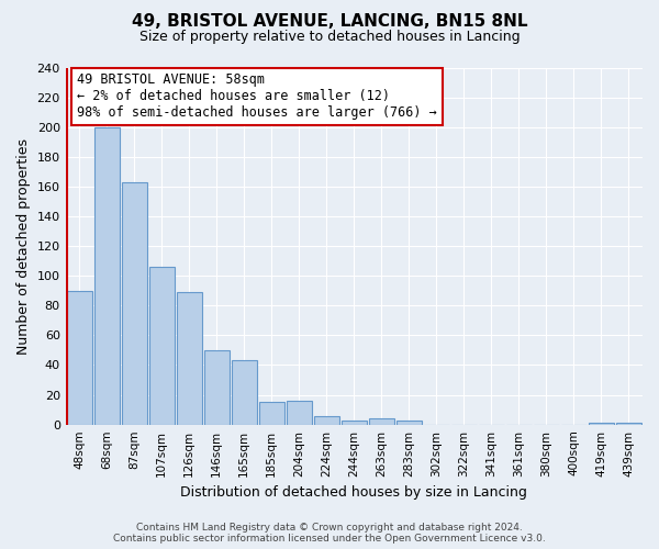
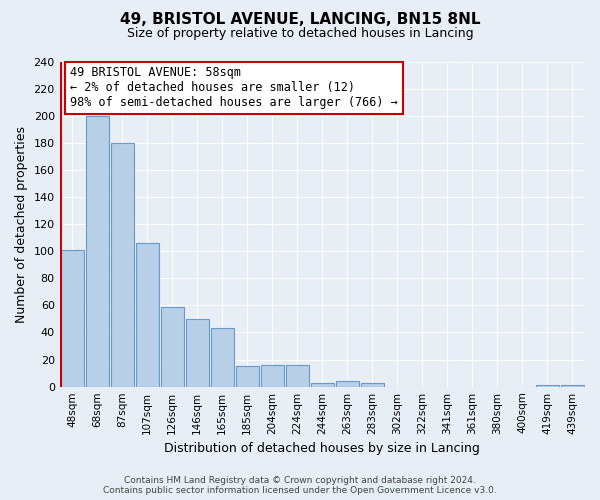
48sqm: 90 -> 101
87sqm: 163 -> 180
126sqm: 89 -> 59
224sqm: 6 -> 16
